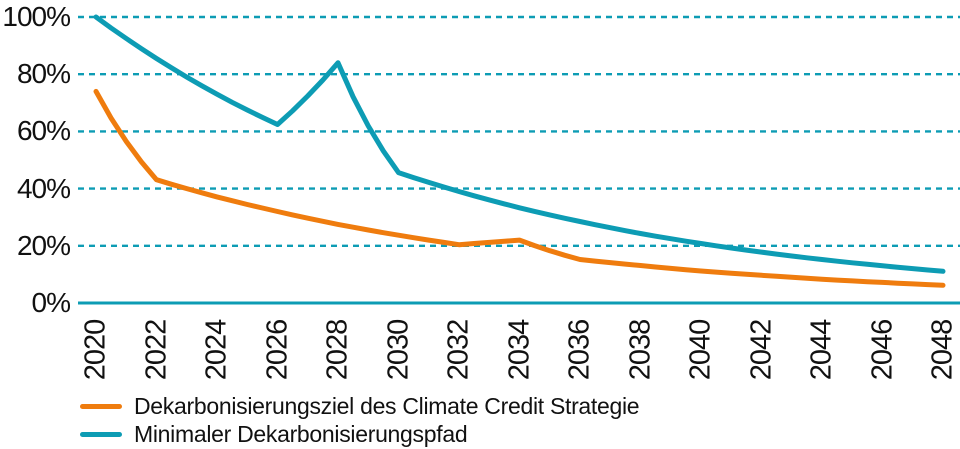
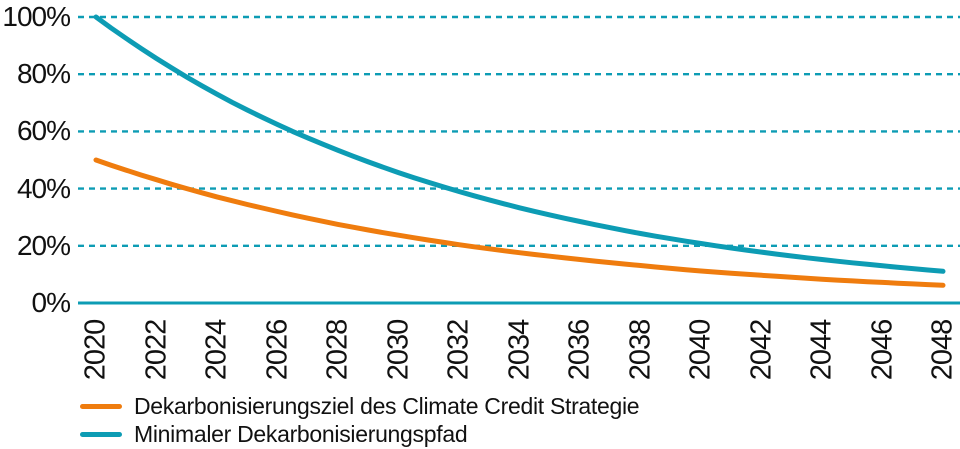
Dekarbonisierungsziel des Climate Credit Strategie/2020: 74% -> 50%
Minimaler Dekarbonisierungspfad/2028: 84% -> 53%
Dekarbonisierungsziel des Climate Credit Strategie/2034: 22% -> 18%
